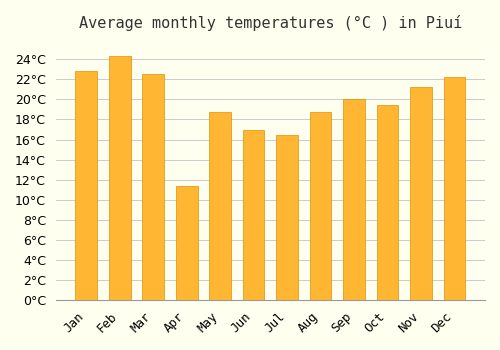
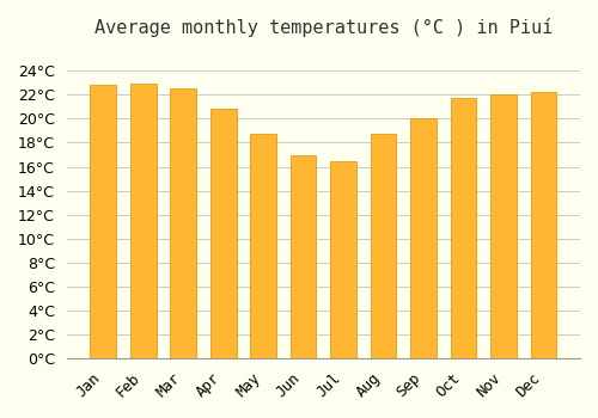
Feb: 24.3°C -> 22.9°C
Apr: 11.4°C -> 20.8°C
Oct: 19.4°C -> 21.7°C
Nov: 21.2°C -> 22.0°C
